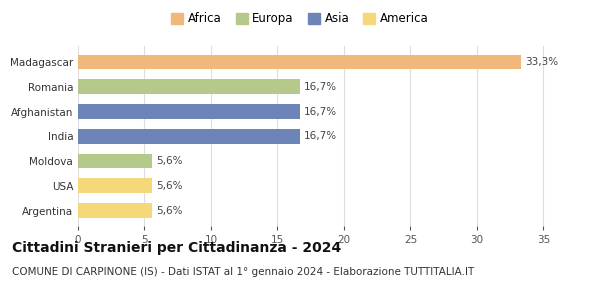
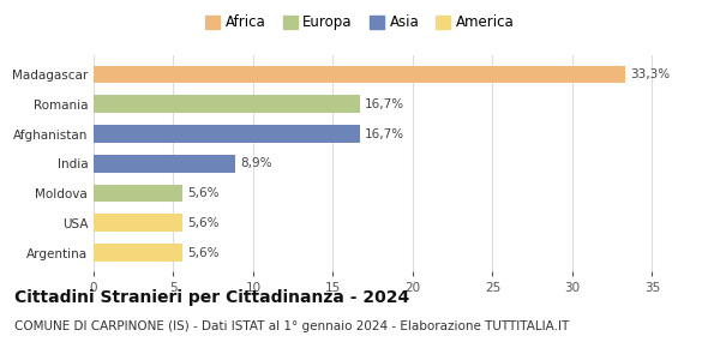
India: 16,7% -> 8,9%
